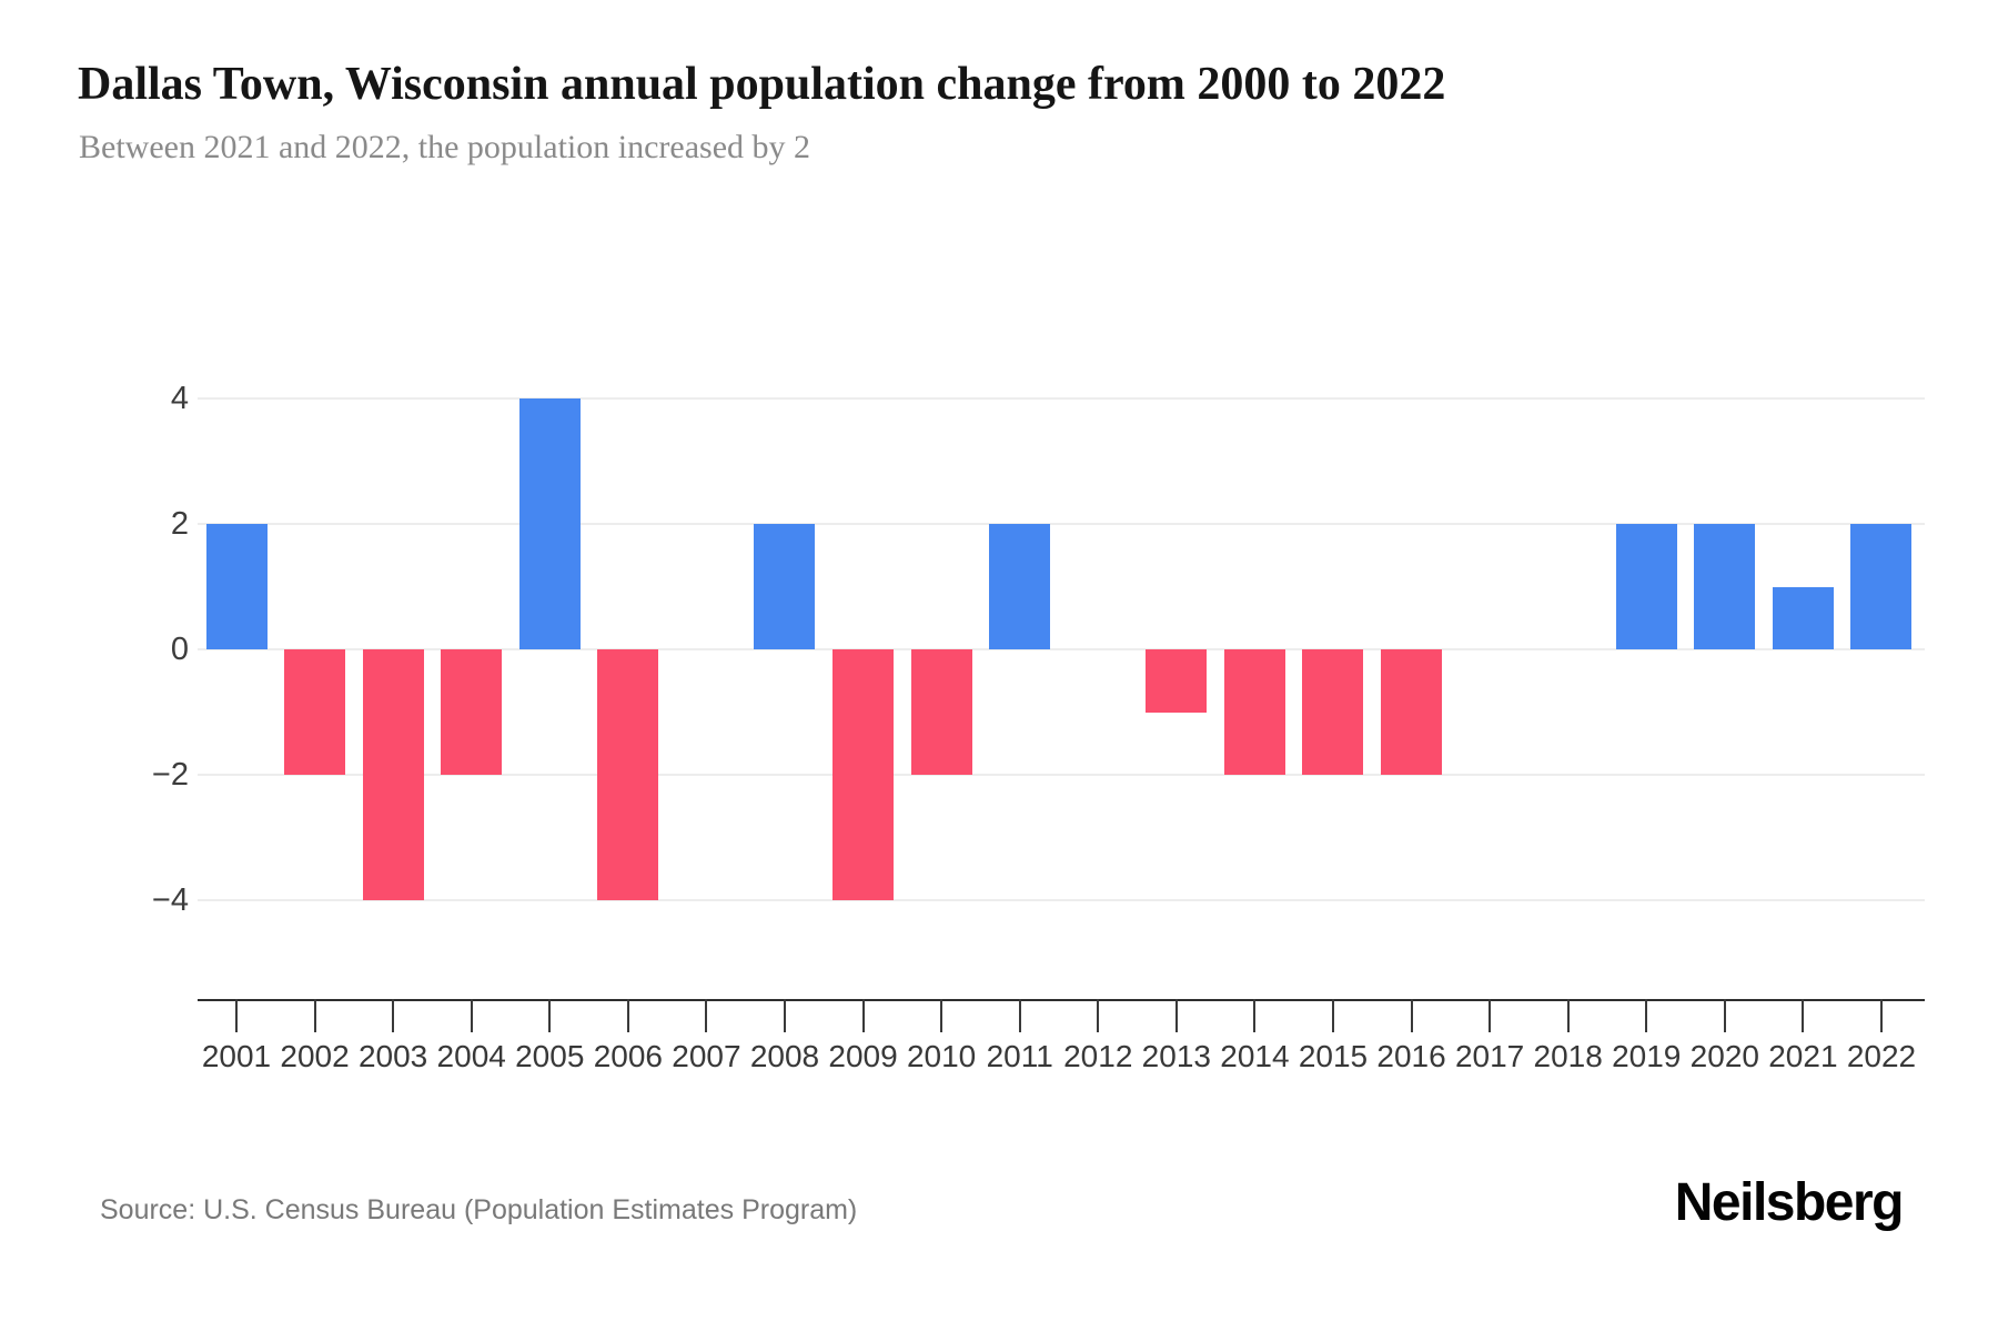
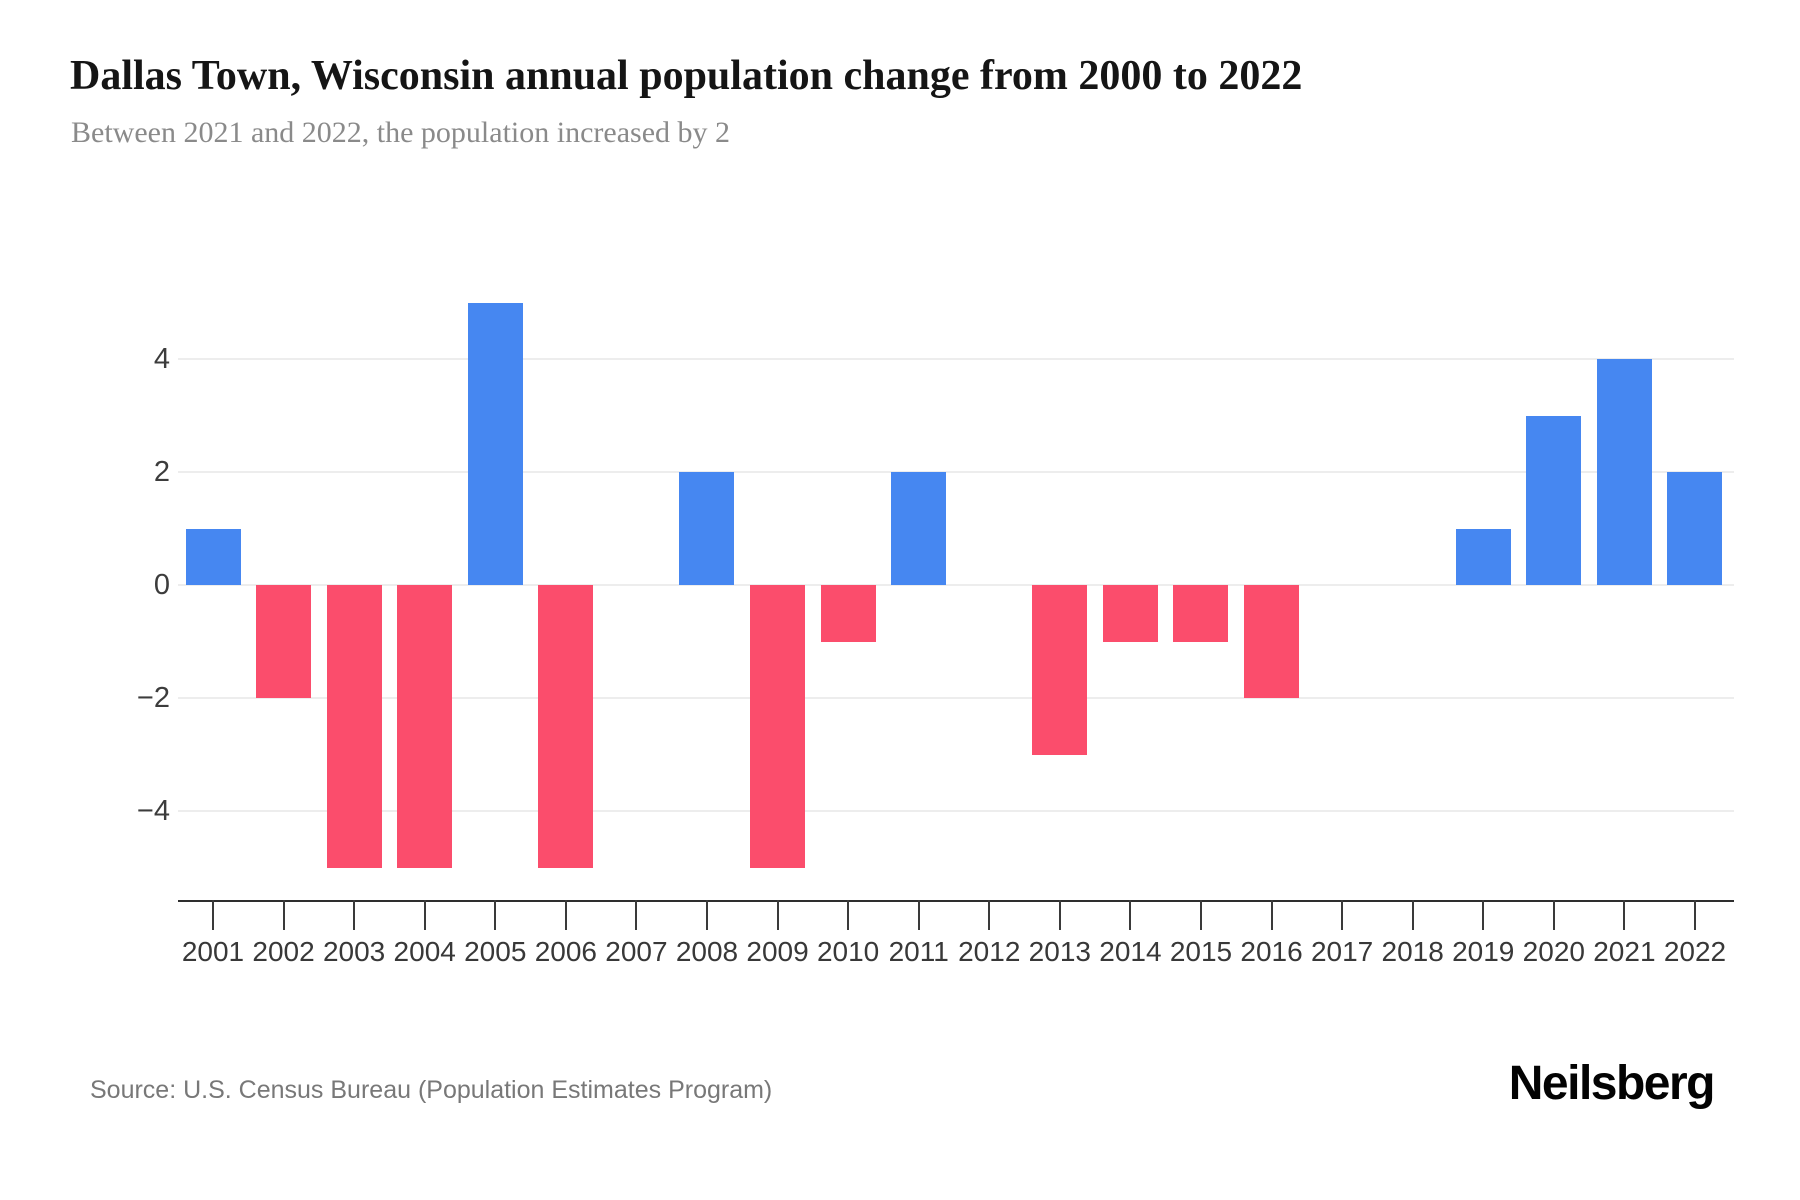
2001: 2 -> 1
2003: -4 -> -5
2004: -2 -> -5
2005: 4 -> 5
2006: -4 -> -5
2009: -4 -> -5
2010: -2 -> -1
2013: -1 -> -3
2014: -2 -> -1
2015: -2 -> -1
2019: 2 -> 1
2020: 2 -> 3
2021: 1 -> 4
